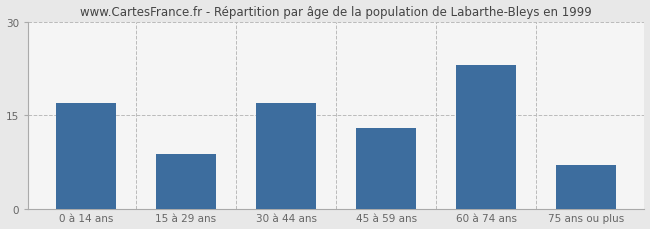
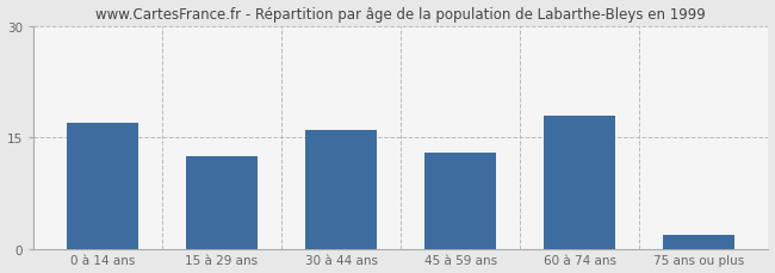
15 à 29 ans: 8.8 -> 12.5
30 à 44 ans: 17.0 -> 16.0
60 à 74 ans: 23.0 -> 18.0
75 ans ou plus: 7.0 -> 2.0
